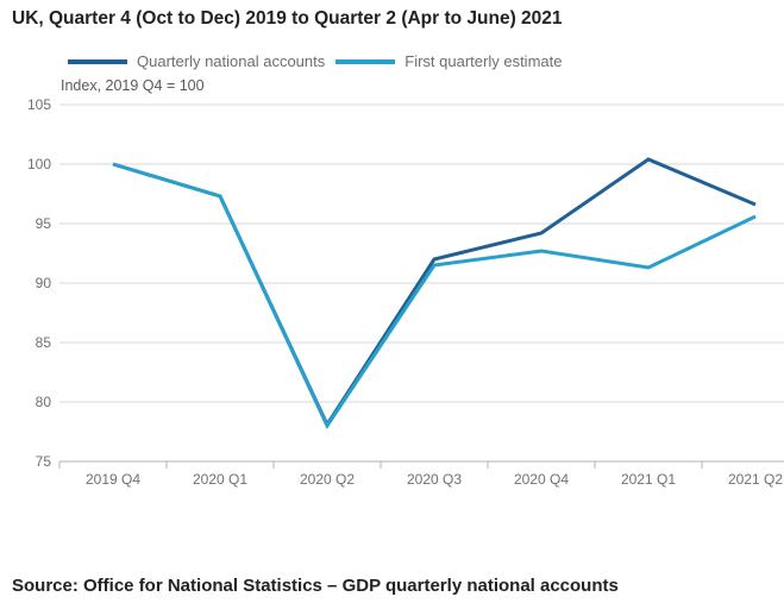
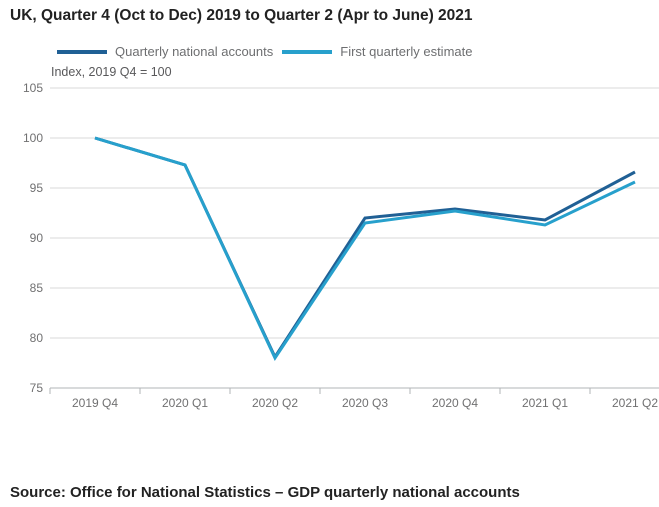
Quarterly national accounts/2020 Q4: 94.2 -> 92.9
Quarterly national accounts/2021 Q1: 100.4 -> 91.8
